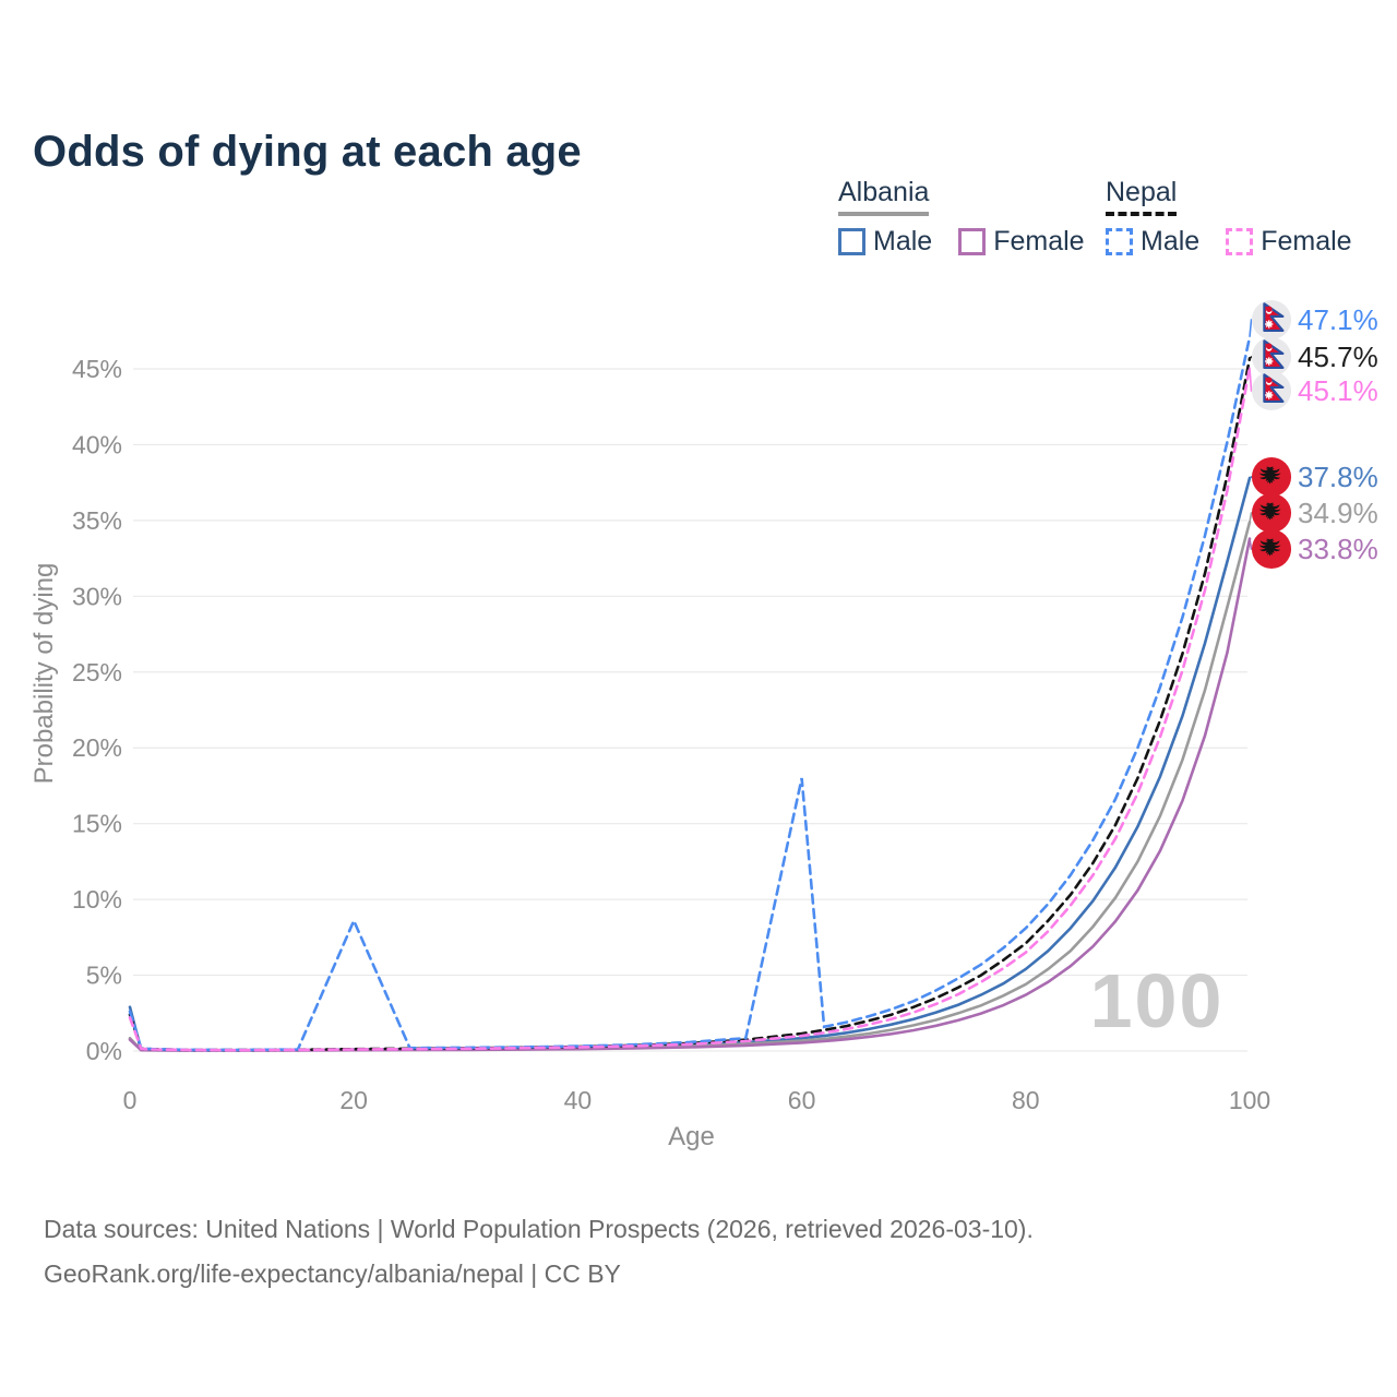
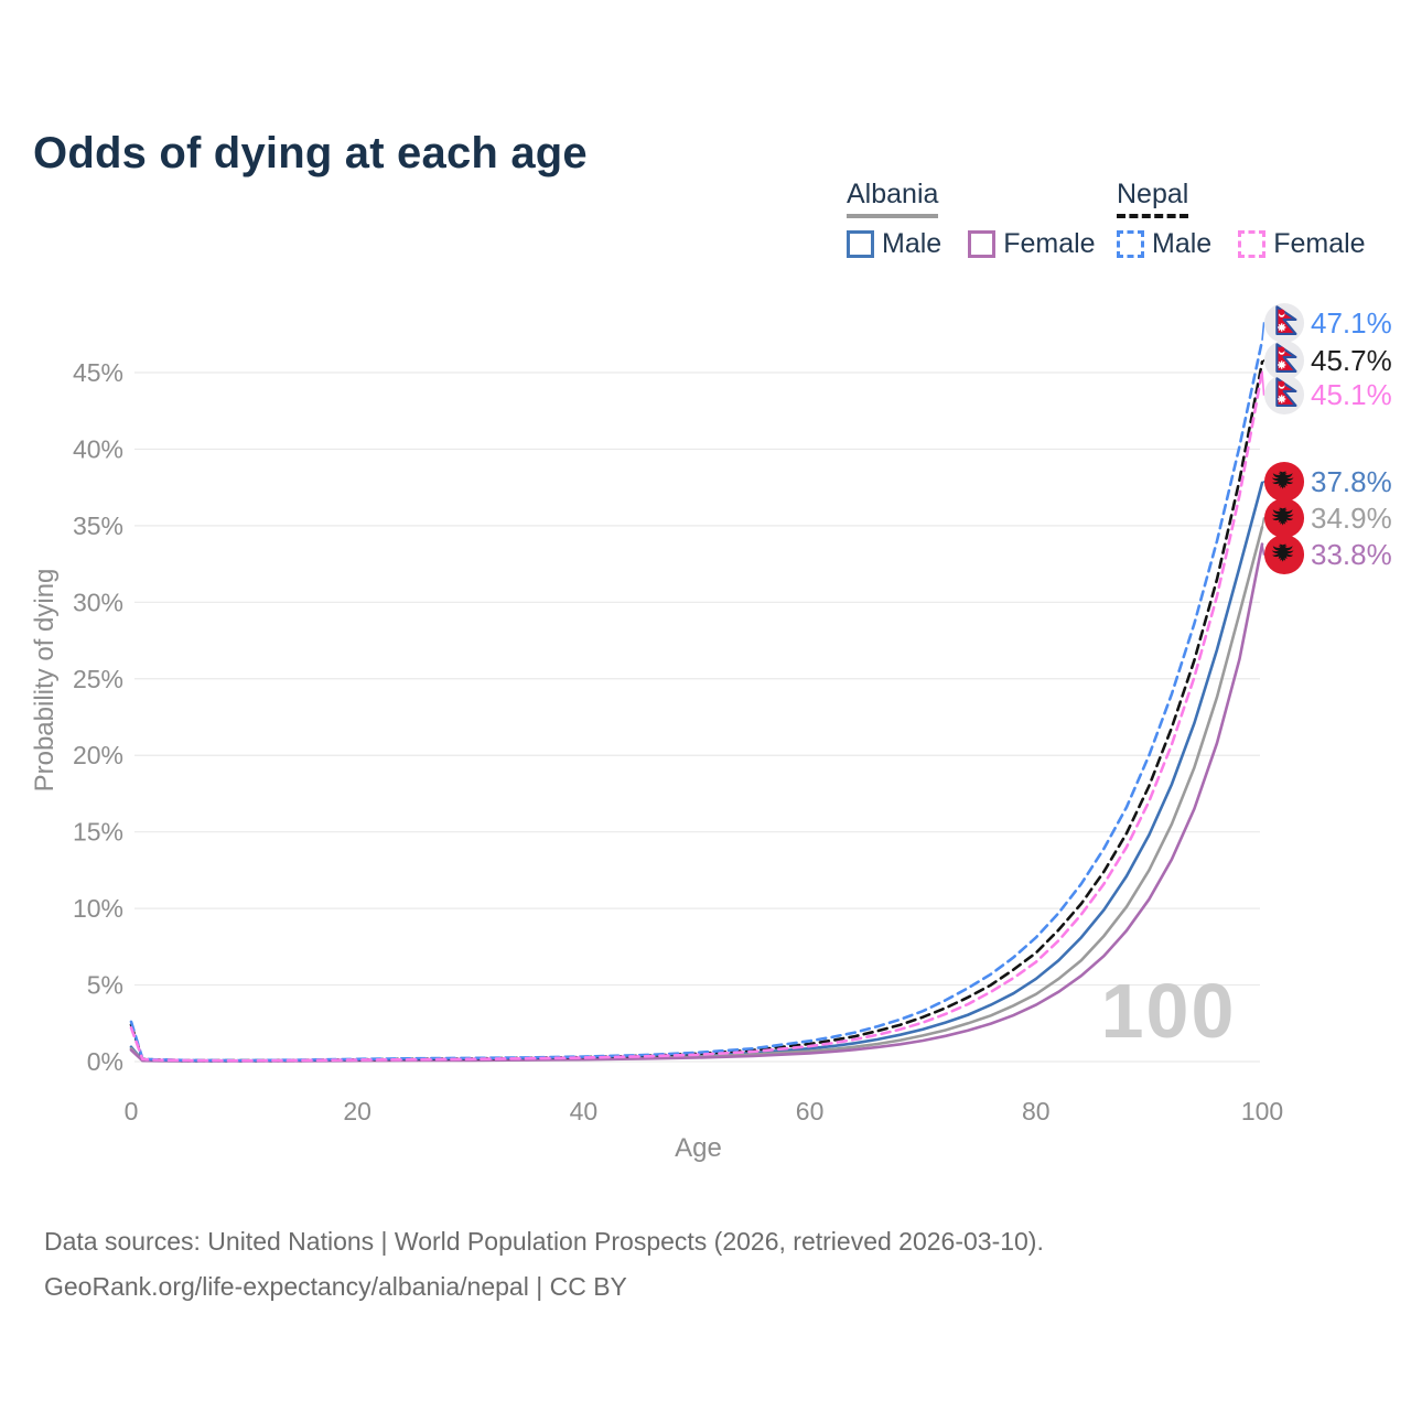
Albania Male/0: 2.9% -> 0.9%
Nepal Male/20: 8.6% -> 0.2%
Nepal Male/60: 18.0% -> 1.4%
